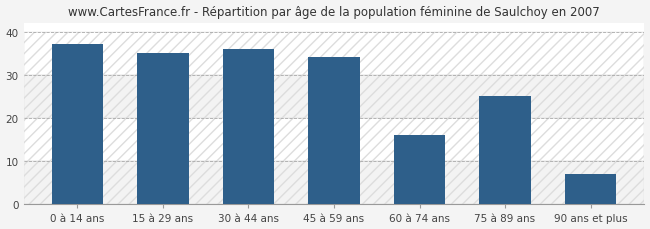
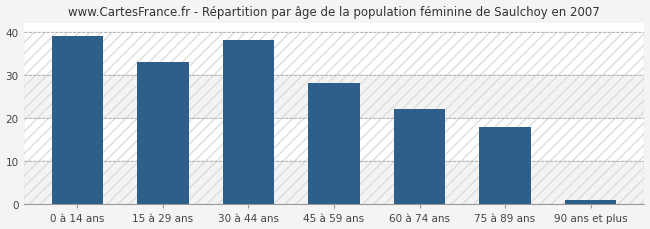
0 à 14 ans: 37 -> 39
15 à 29 ans: 35 -> 33
30 à 44 ans: 36 -> 38
45 à 59 ans: 34 -> 28
60 à 74 ans: 16 -> 22
75 à 89 ans: 25 -> 18
90 ans et plus: 7 -> 1
